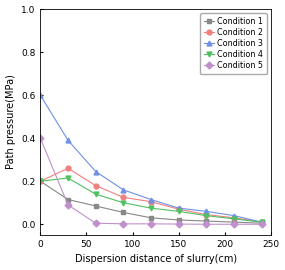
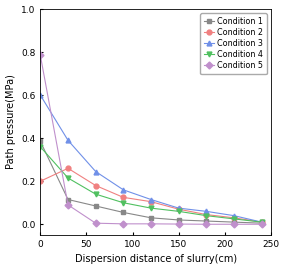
Condition 1/0: 0.200 -> 0.385
Condition 4/0: 0.200 -> 0.360
Condition 5/0: 0.400 -> 0.785
